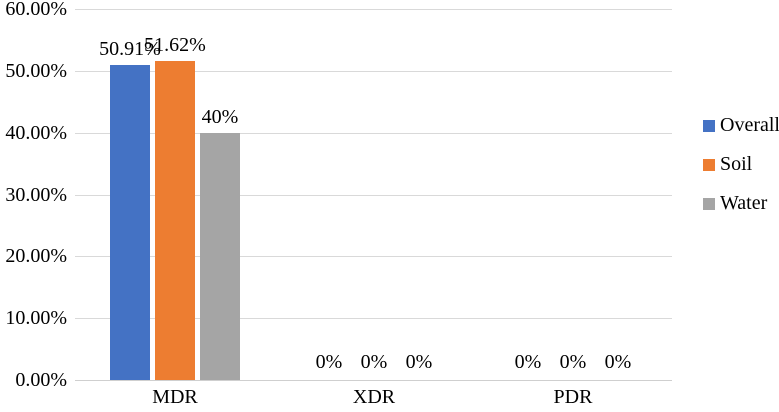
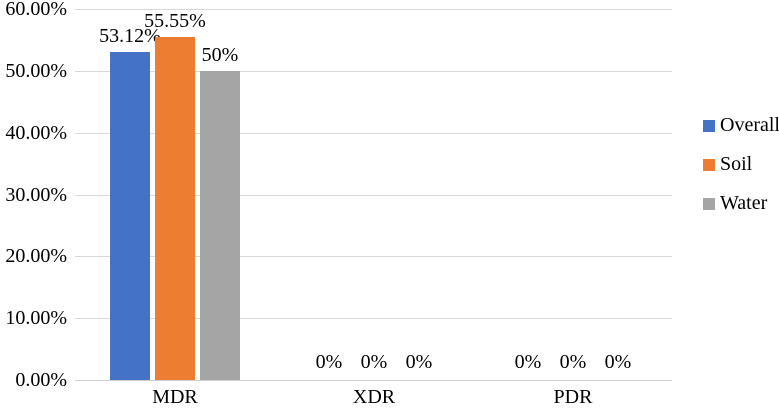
Overall/MDR: 50.91% -> 53.12%
Soil/MDR: 51.62% -> 55.55%
Water/MDR: 40% -> 50%
